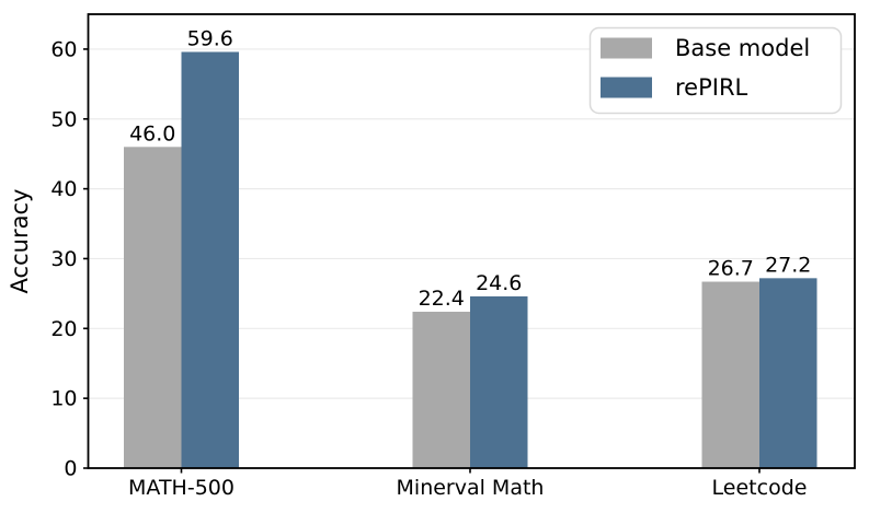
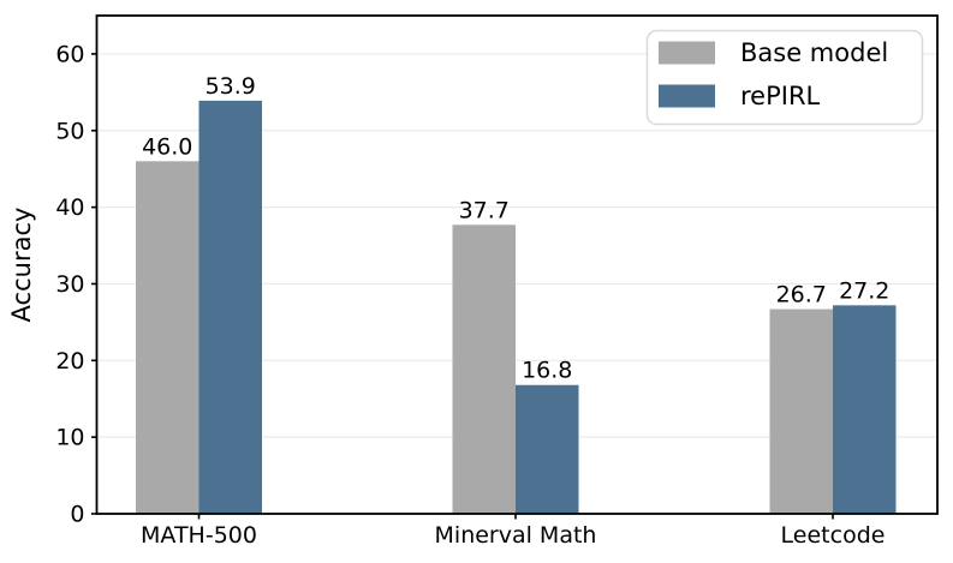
rePIRL/MATH-500: 59.6 -> 53.9
Base model/Minerval Math: 22.4 -> 37.7
rePIRL/Minerval Math: 24.6 -> 16.8
